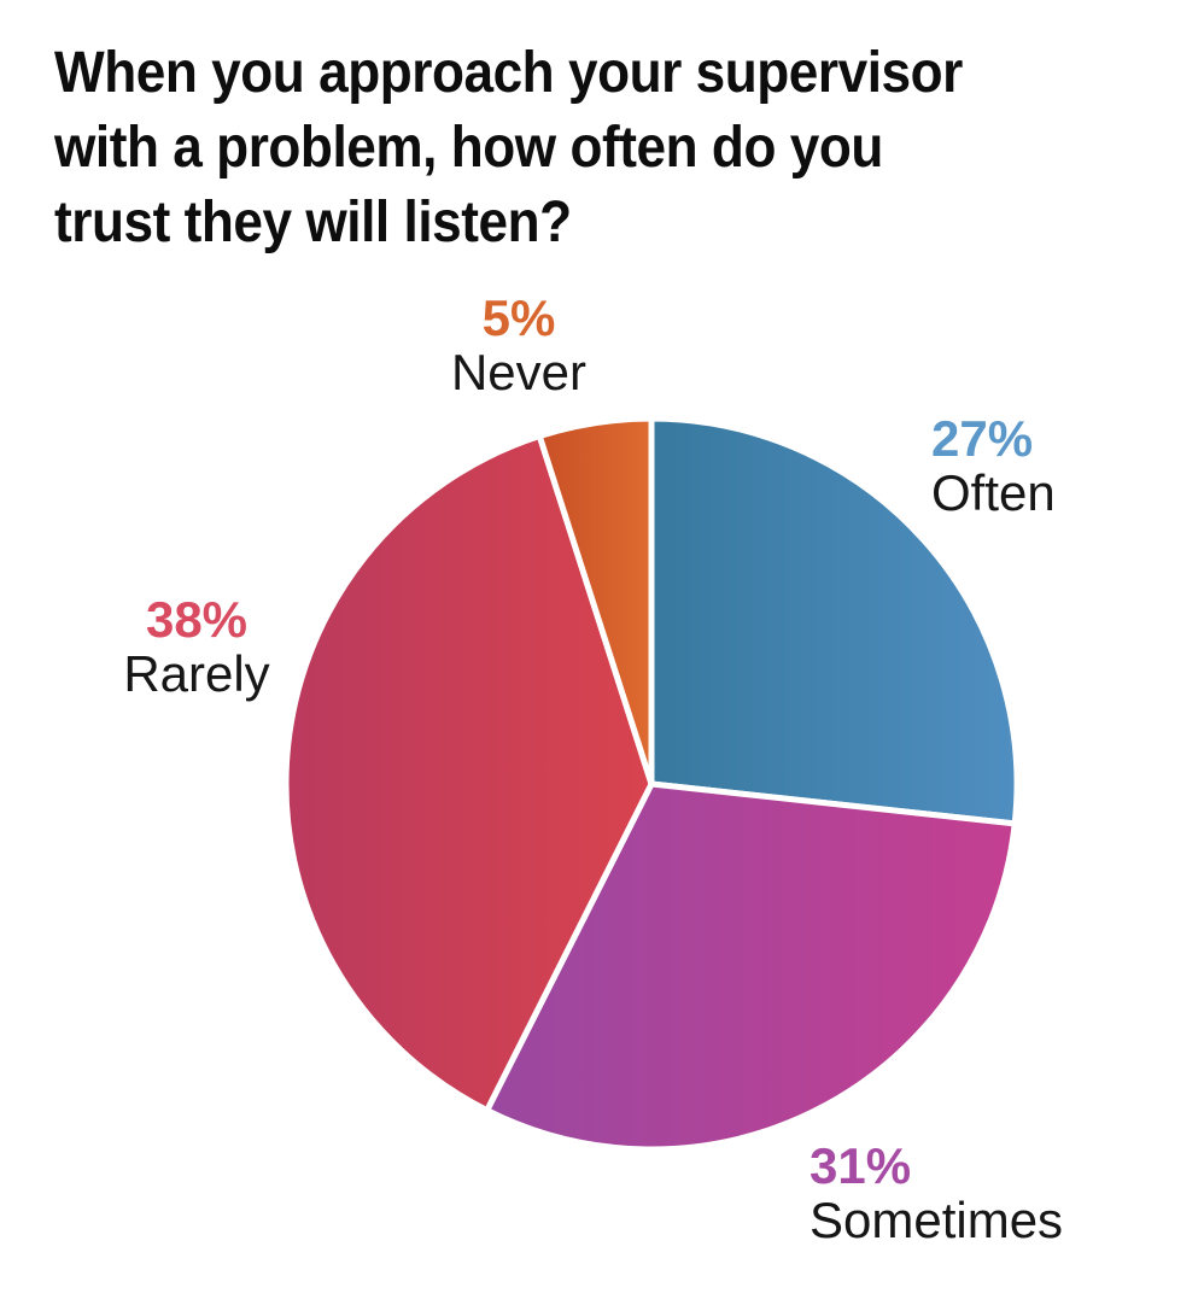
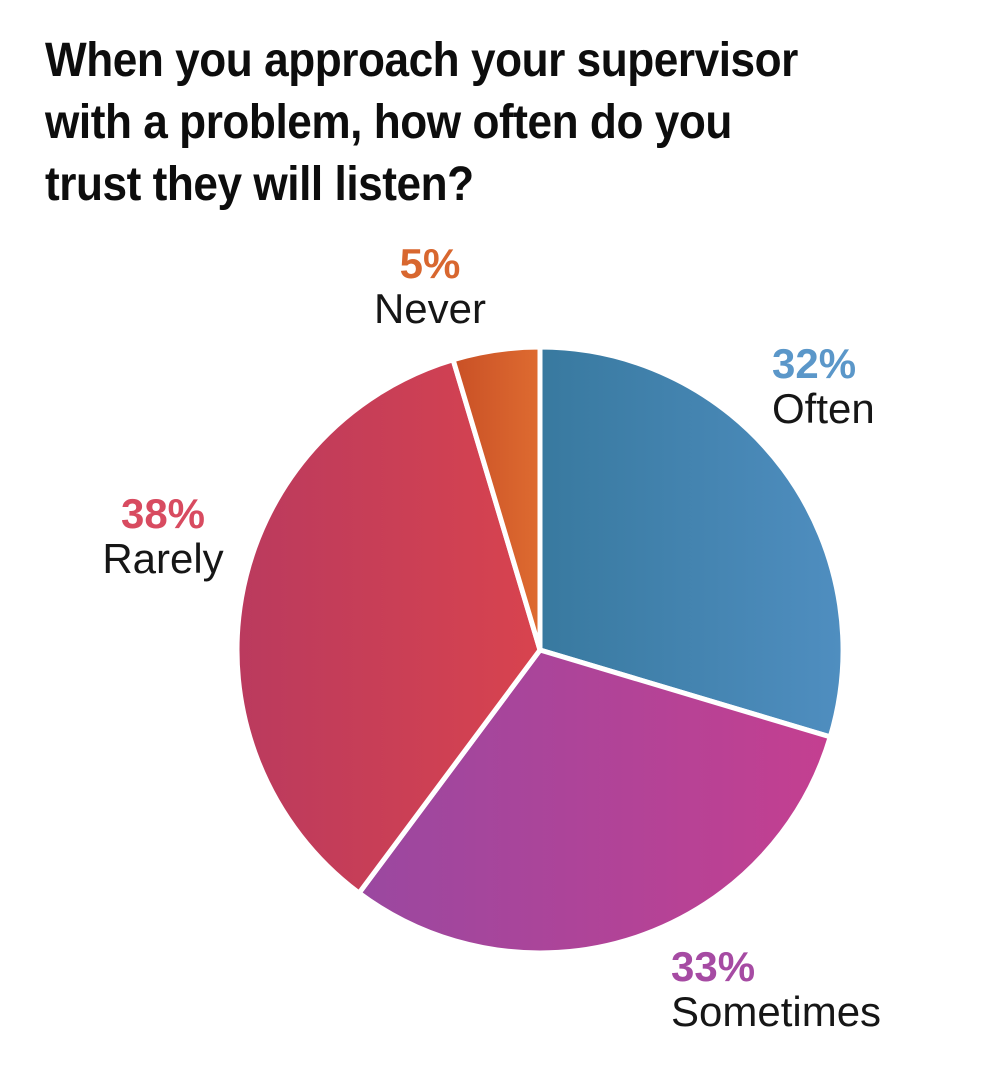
Often: 27% -> 32%
Sometimes: 31% -> 33%
